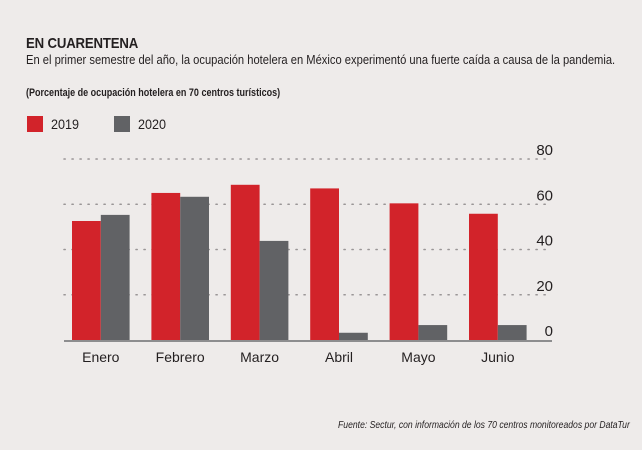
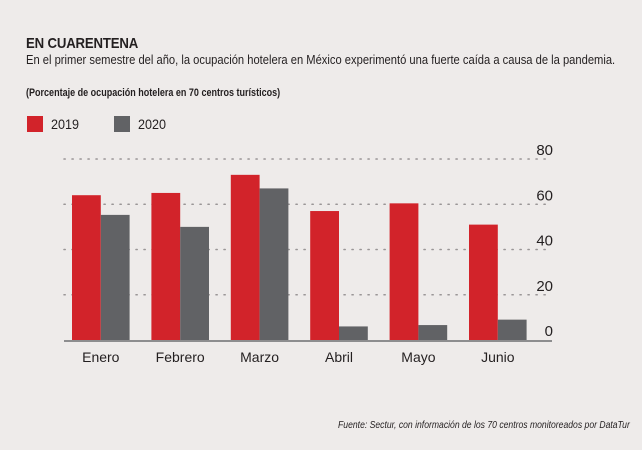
2019/Enero: 53 -> 64
2020/Febrero: 63 -> 50
2019/Marzo: 69 -> 73
2020/Marzo: 44 -> 67
2019/Abril: 67 -> 57
2020/Abril: 3 -> 6
2019/Junio: 56 -> 51
2020/Junio: 7 -> 9
